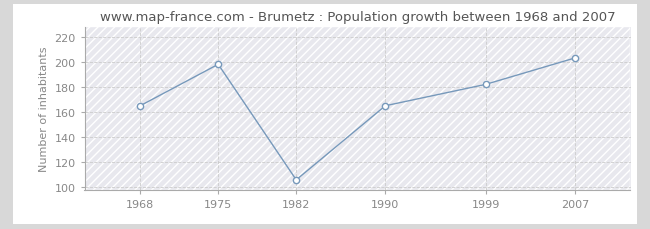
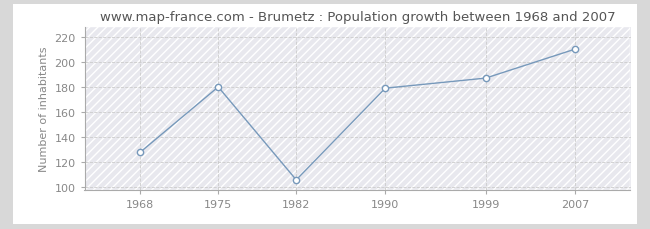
1968: 165 -> 128
1975: 198 -> 180
1990: 165 -> 179
1999: 182 -> 187
2007: 203 -> 210
